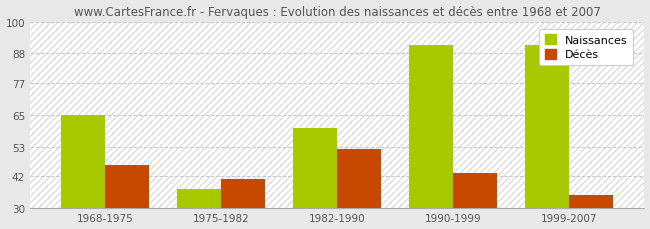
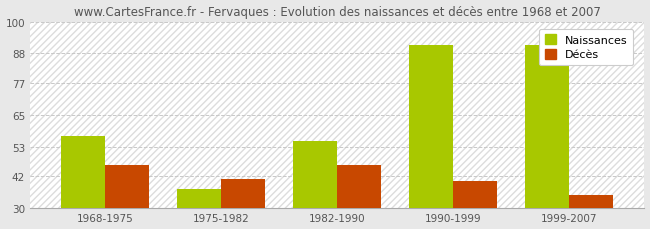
Naissances/1968-1975: 65 -> 57
Naissances/1982-1990: 60 -> 55
Décès/1982-1990: 52 -> 46
Décès/1990-1999: 43 -> 40
